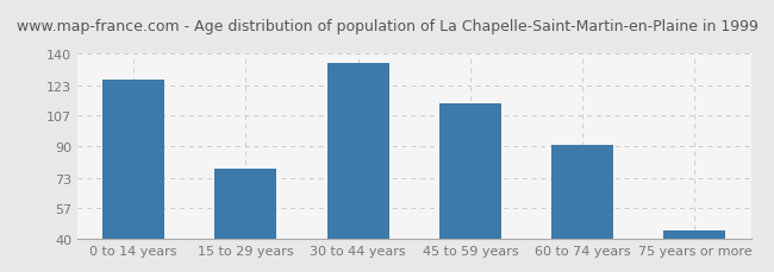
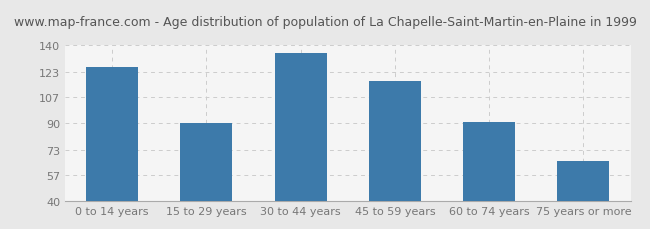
15 to 29 years: 78 -> 90
45 to 59 years: 113 -> 117
75 years or more: 45 -> 66
